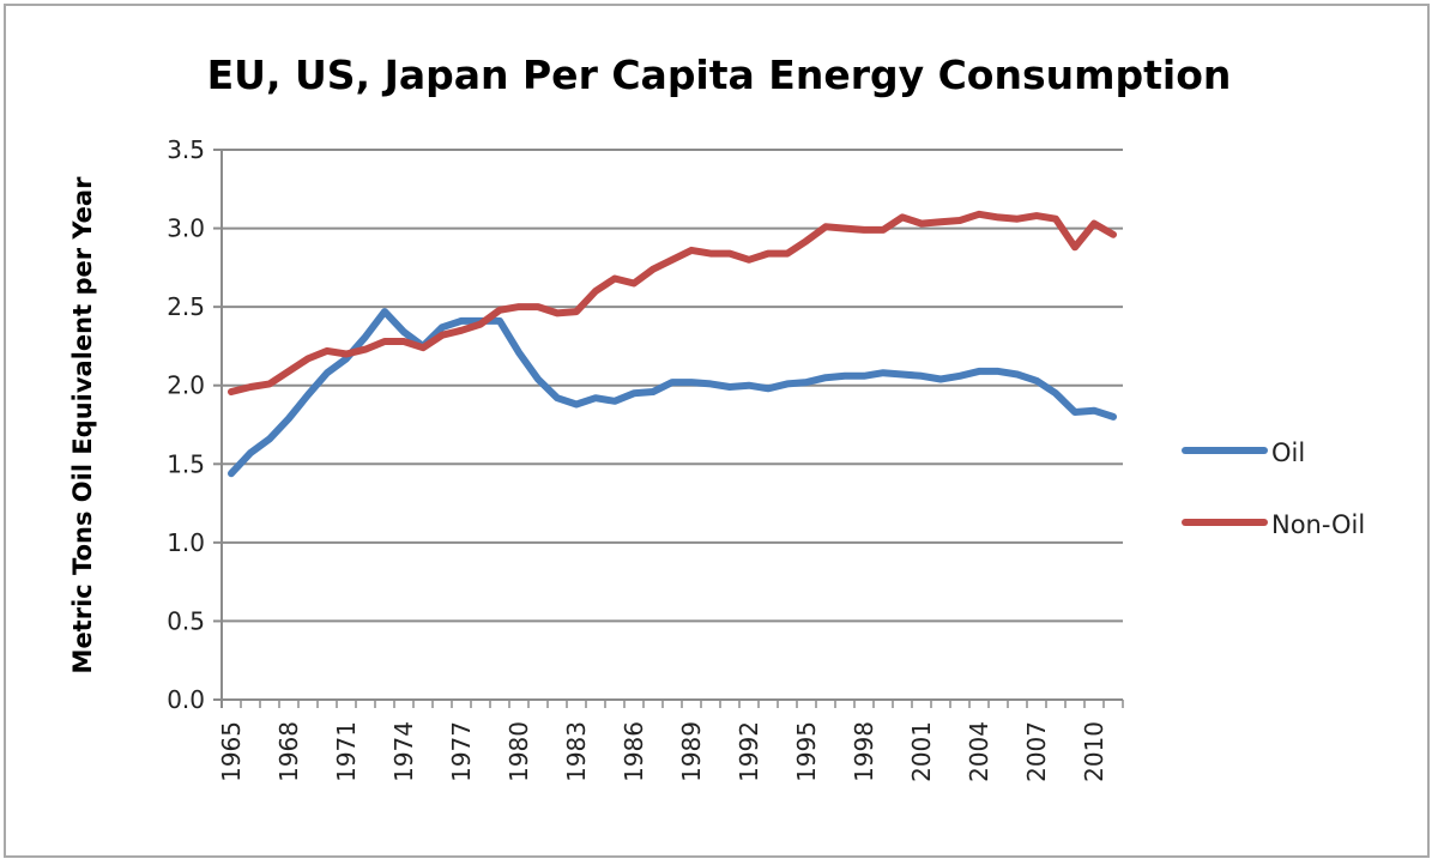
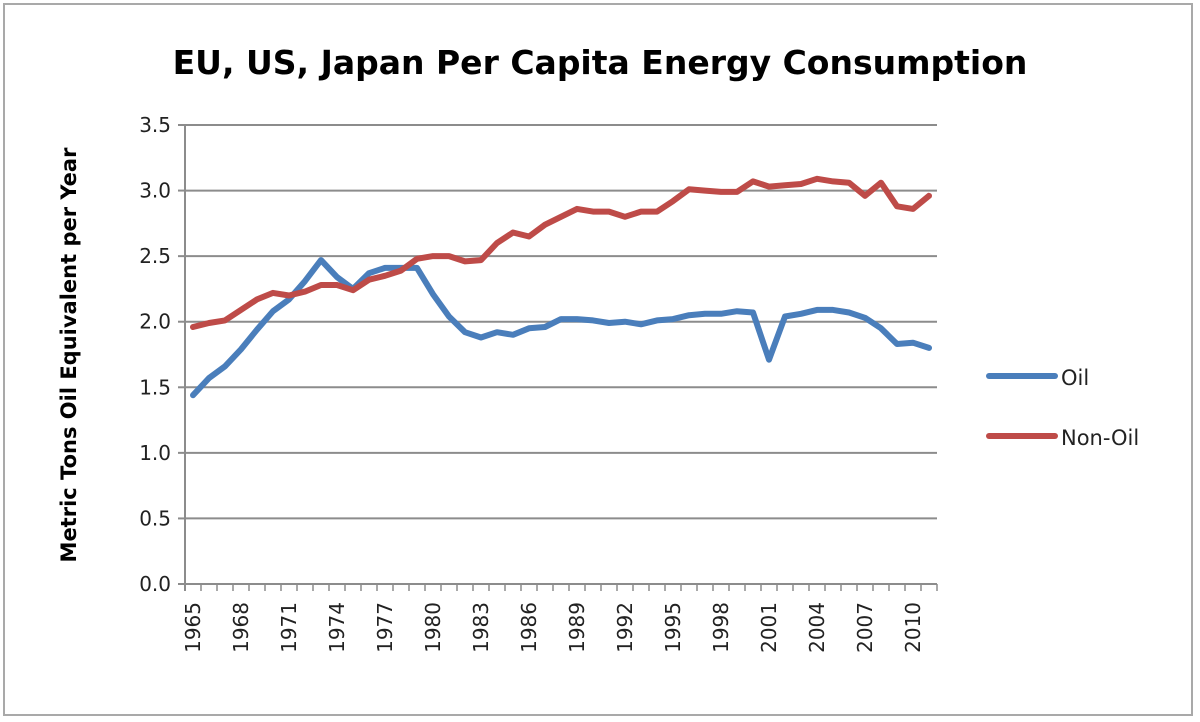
Oil/2001: 2.06 -> 1.71
Non-Oil/2007: 3.08 -> 2.96
Non-Oil/2010: 3.03 -> 2.86
